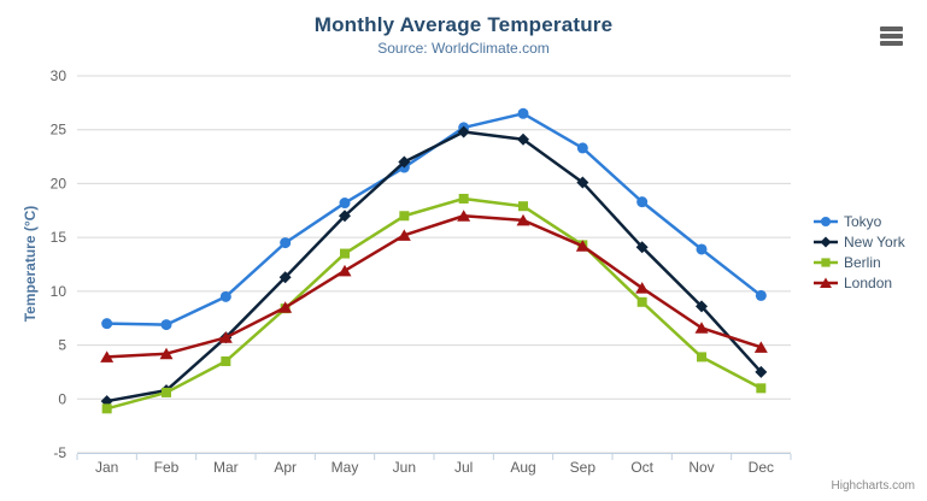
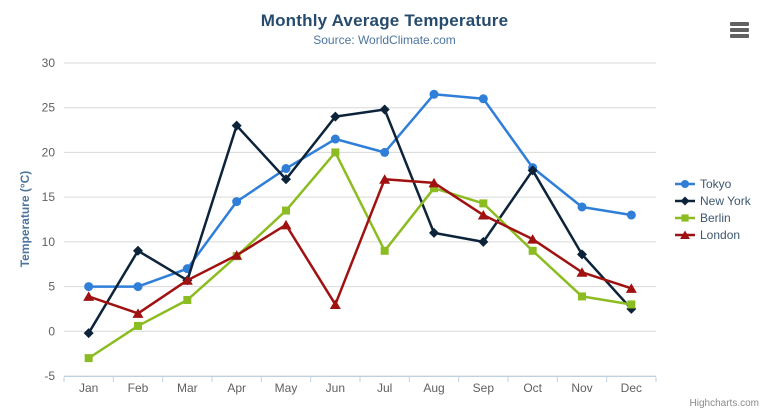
Tokyo/Jan: 7 -> 5
Berlin/Jan: -1 -> -3
Tokyo/Feb: 7 -> 5
New York/Feb: 1 -> 9
London/Feb: 4 -> 2
Tokyo/Mar: 10 -> 7
New York/Apr: 11 -> 23
New York/Jun: 22 -> 24
Berlin/Jun: 17 -> 20
London/Jun: 15 -> 3
Tokyo/Jul: 25 -> 20
Berlin/Jul: 19 -> 9
New York/Aug: 24 -> 11
Berlin/Aug: 18 -> 16
Tokyo/Sep: 23 -> 26
New York/Sep: 20 -> 10
London/Sep: 14 -> 13
New York/Oct: 14 -> 18
Tokyo/Dec: 10 -> 13
Berlin/Dec: 1 -> 3
